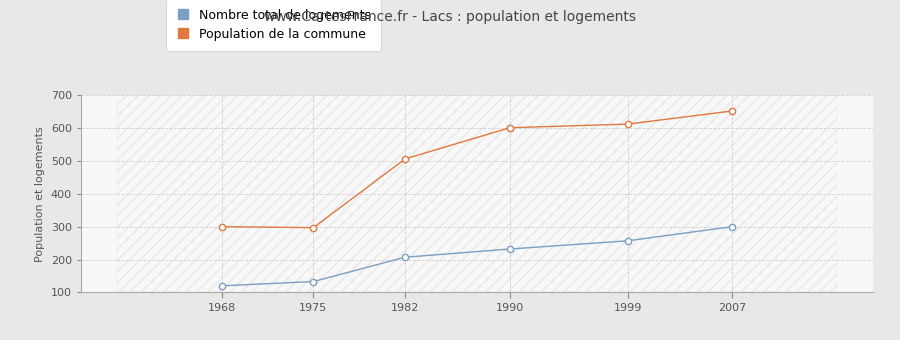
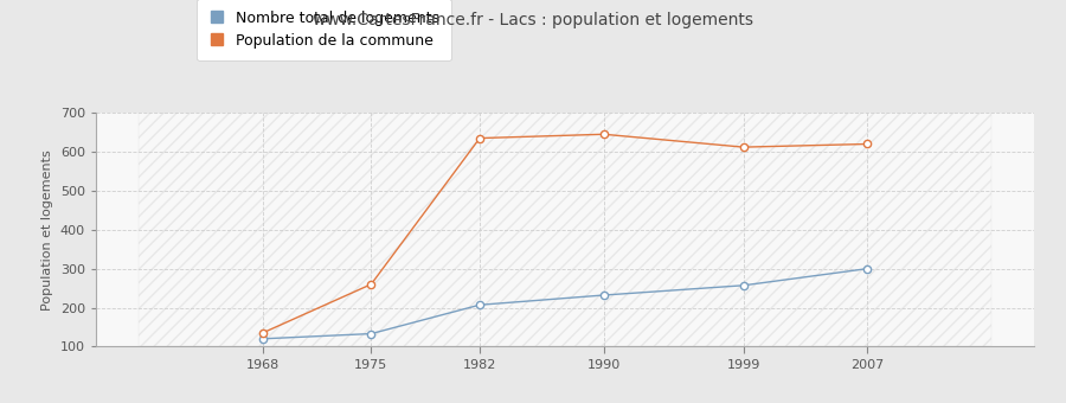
Population de la commune/1968: 300 -> 135
Population de la commune/1975: 297 -> 260
Population de la commune/1982: 506 -> 635
Population de la commune/1990: 601 -> 645
Population de la commune/2007: 652 -> 620
